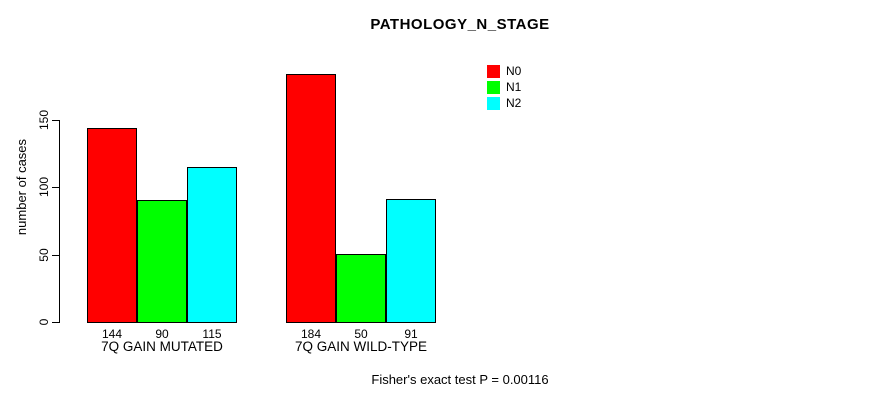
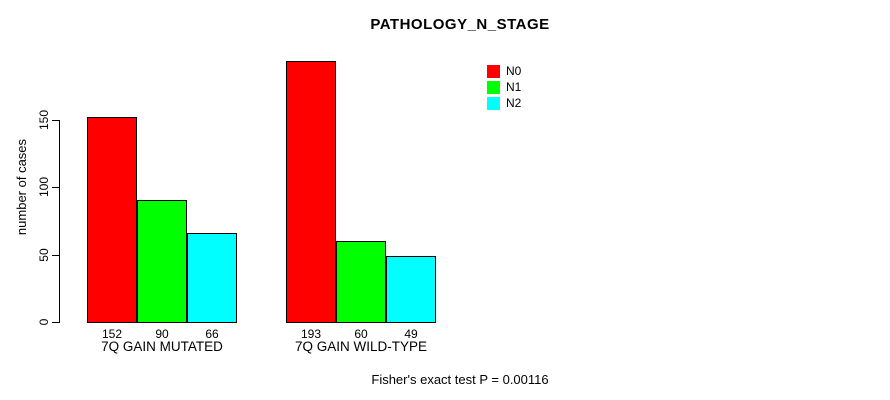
N0/7Q GAIN MUTATED: 144 -> 152
N2/7Q GAIN MUTATED: 115 -> 66
N0/7Q GAIN WILD-TYPE: 184 -> 193
N1/7Q GAIN WILD-TYPE: 50 -> 60
N2/7Q GAIN WILD-TYPE: 91 -> 49
